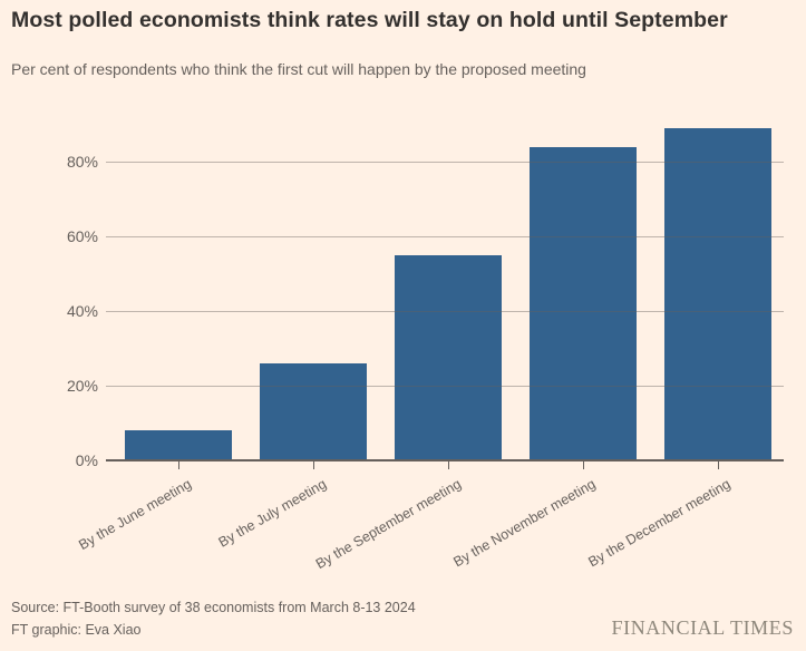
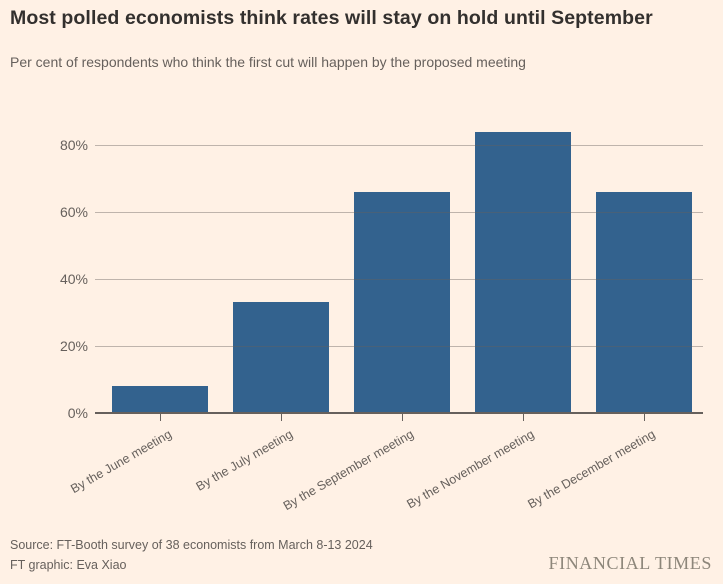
By the July meeting: 26% -> 33%
By the September meeting: 55% -> 66%
By the December meeting: 89% -> 66%
